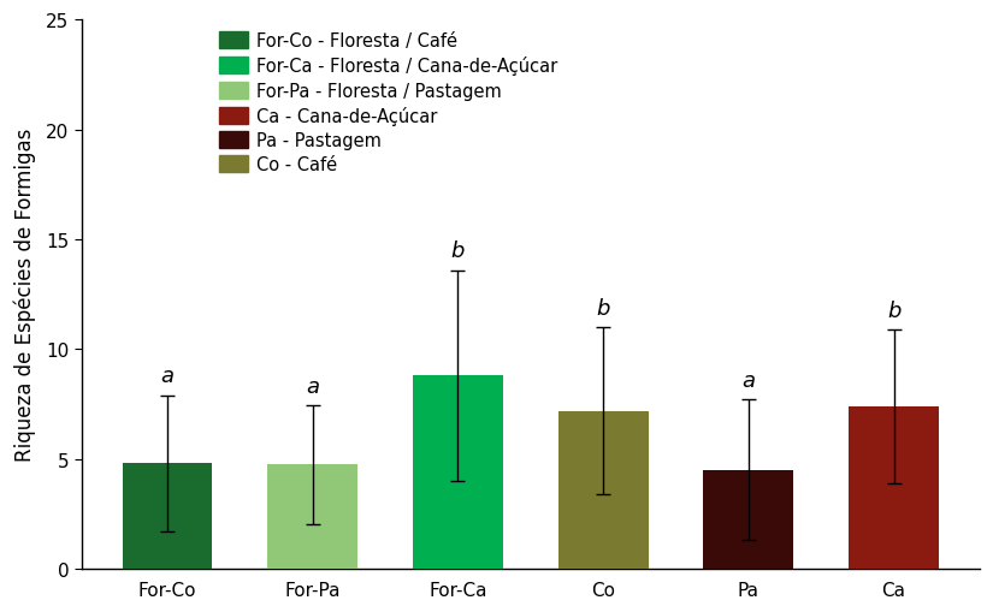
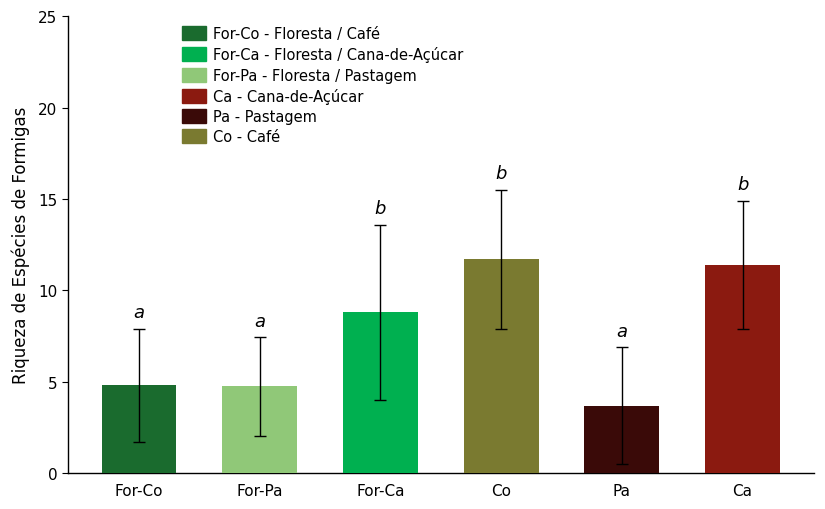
Co: 7.2 -> 11.7
Pa: 4.5 -> 3.7
Ca: 7.4 -> 11.4
